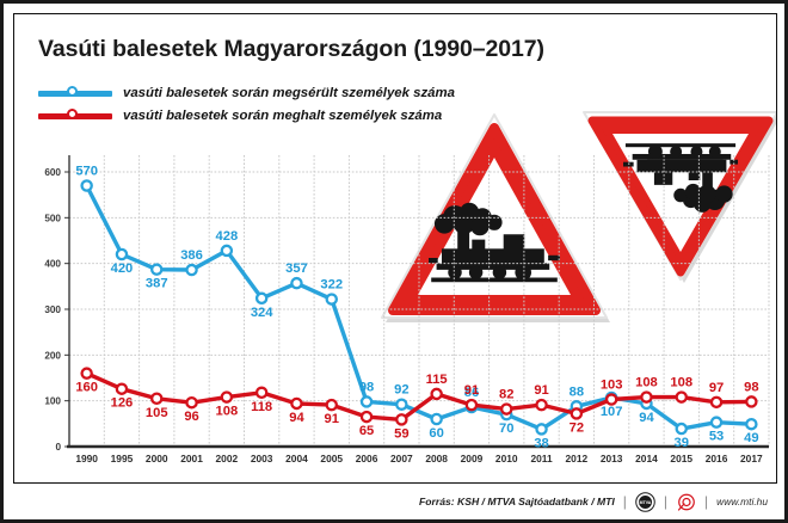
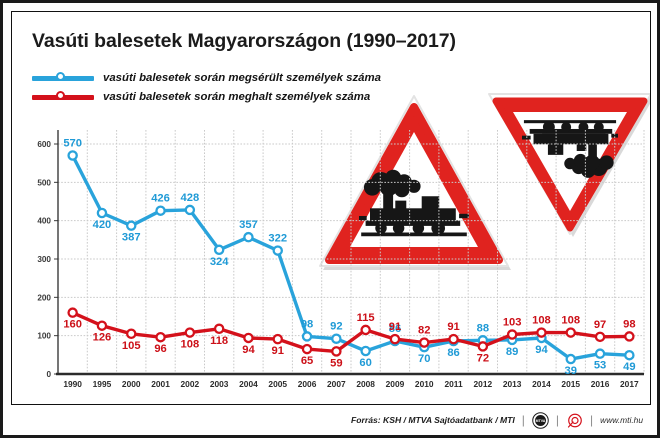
vasúti balesetek során megsérült személyek száma/2001: 386 -> 426
vasúti balesetek során megsérült személyek száma/2011: 38 -> 86
vasúti balesetek során megsérült személyek száma/2013: 107 -> 89
